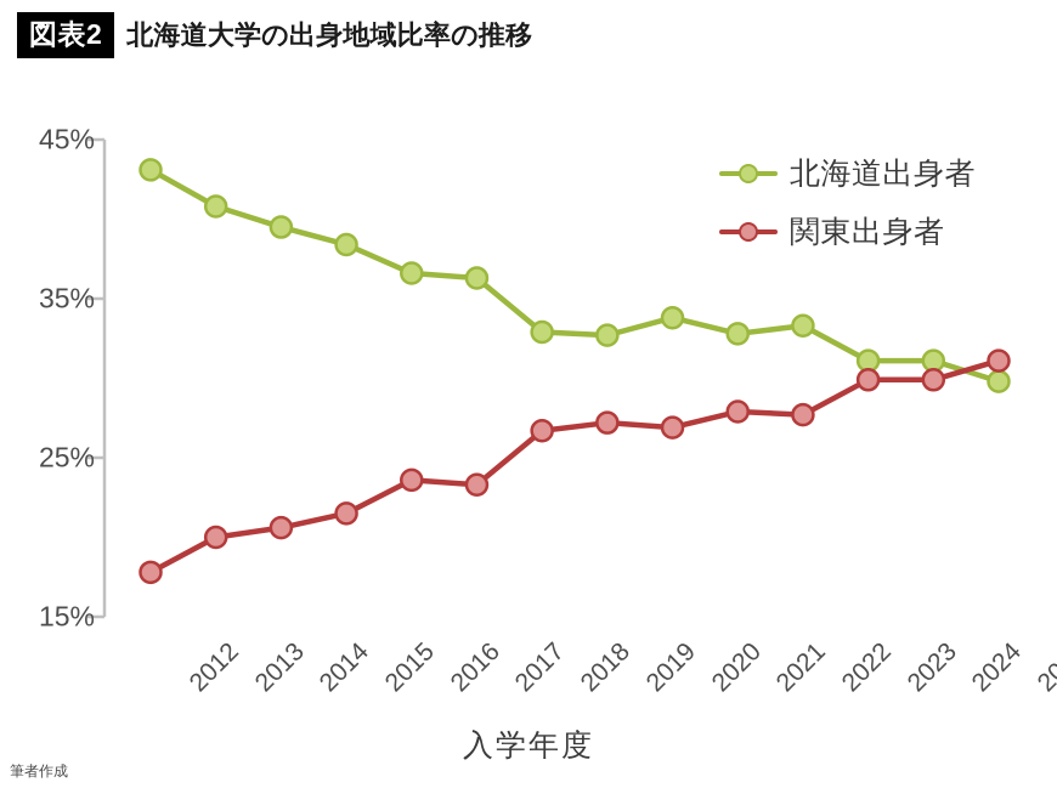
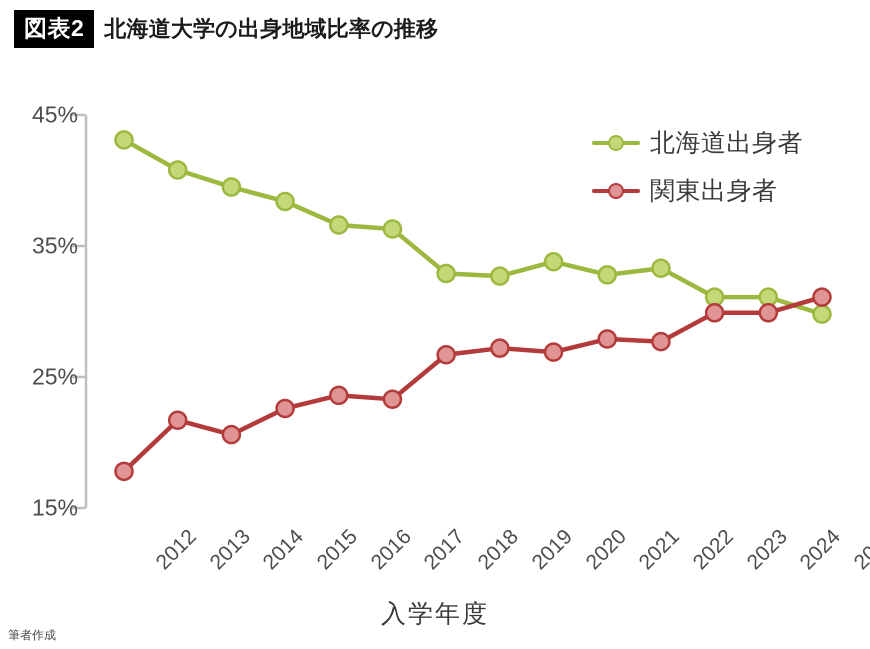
関東出身者/2013: 20.0% -> 21.7%
関東出身者/2015: 21.5% -> 22.6%
